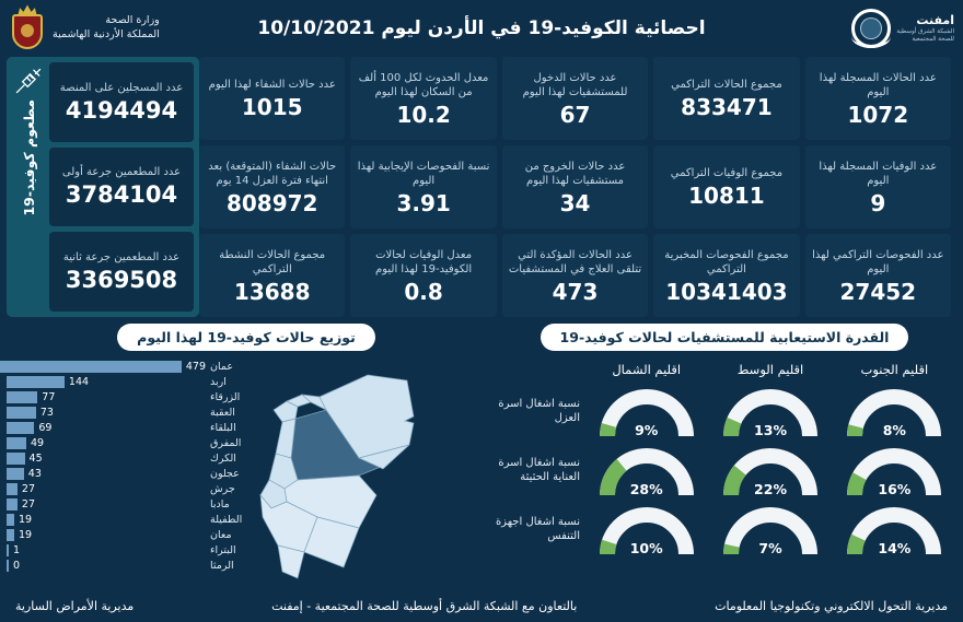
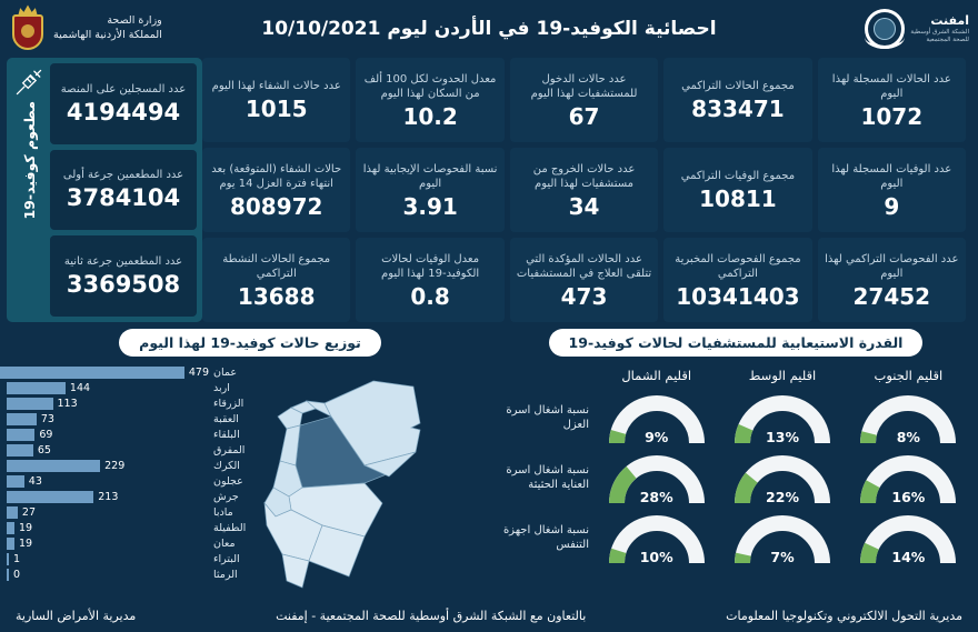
الزرقاء: 77 -> 113
المفرق: 49 -> 65
الكرك: 45 -> 229
جرش: 27 -> 213
